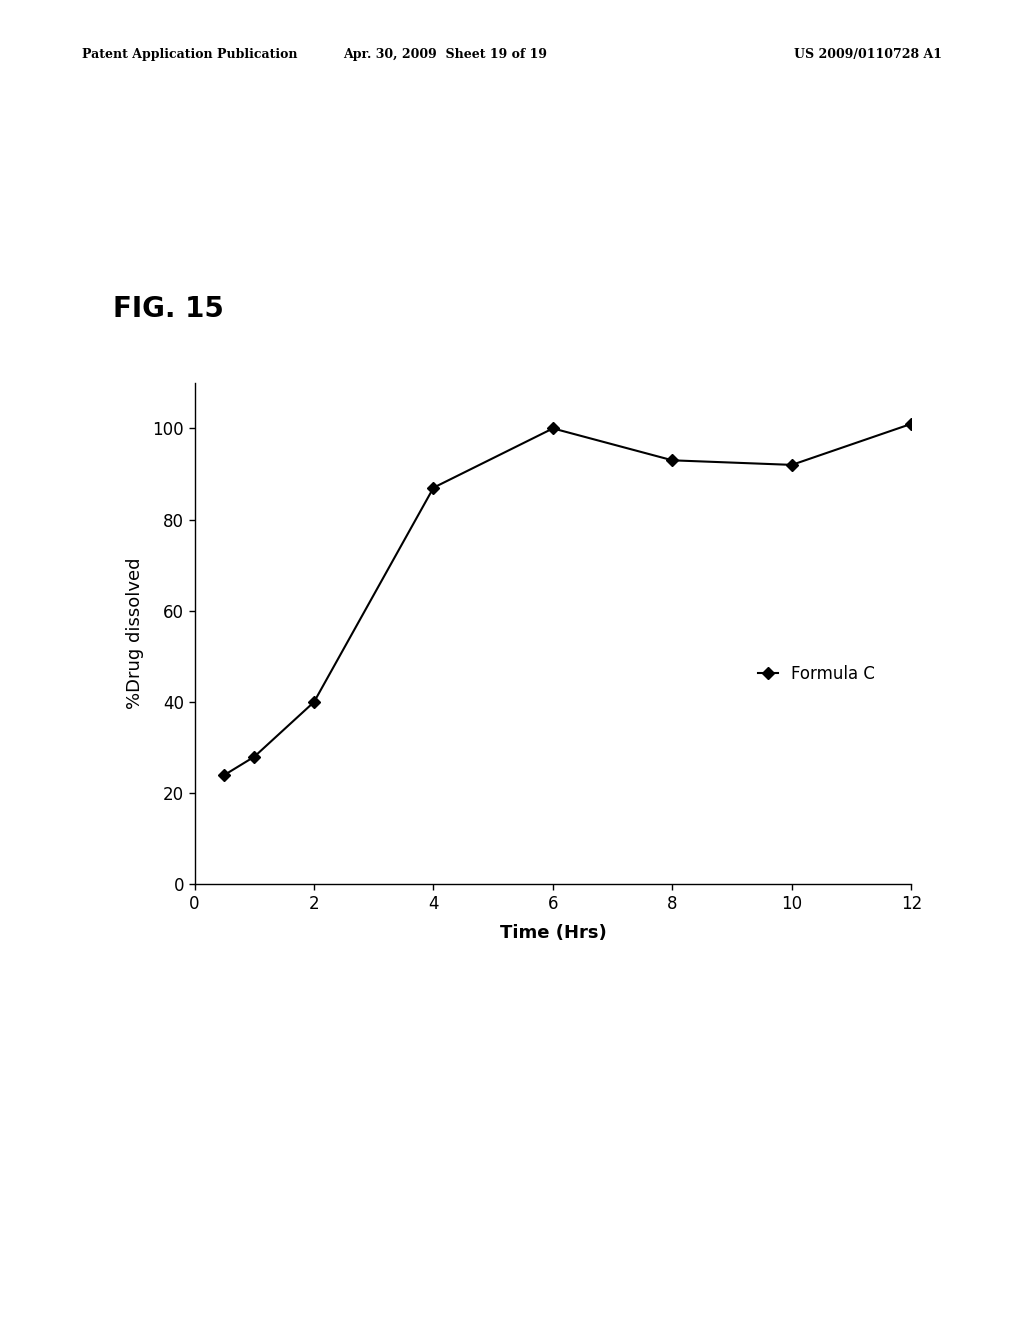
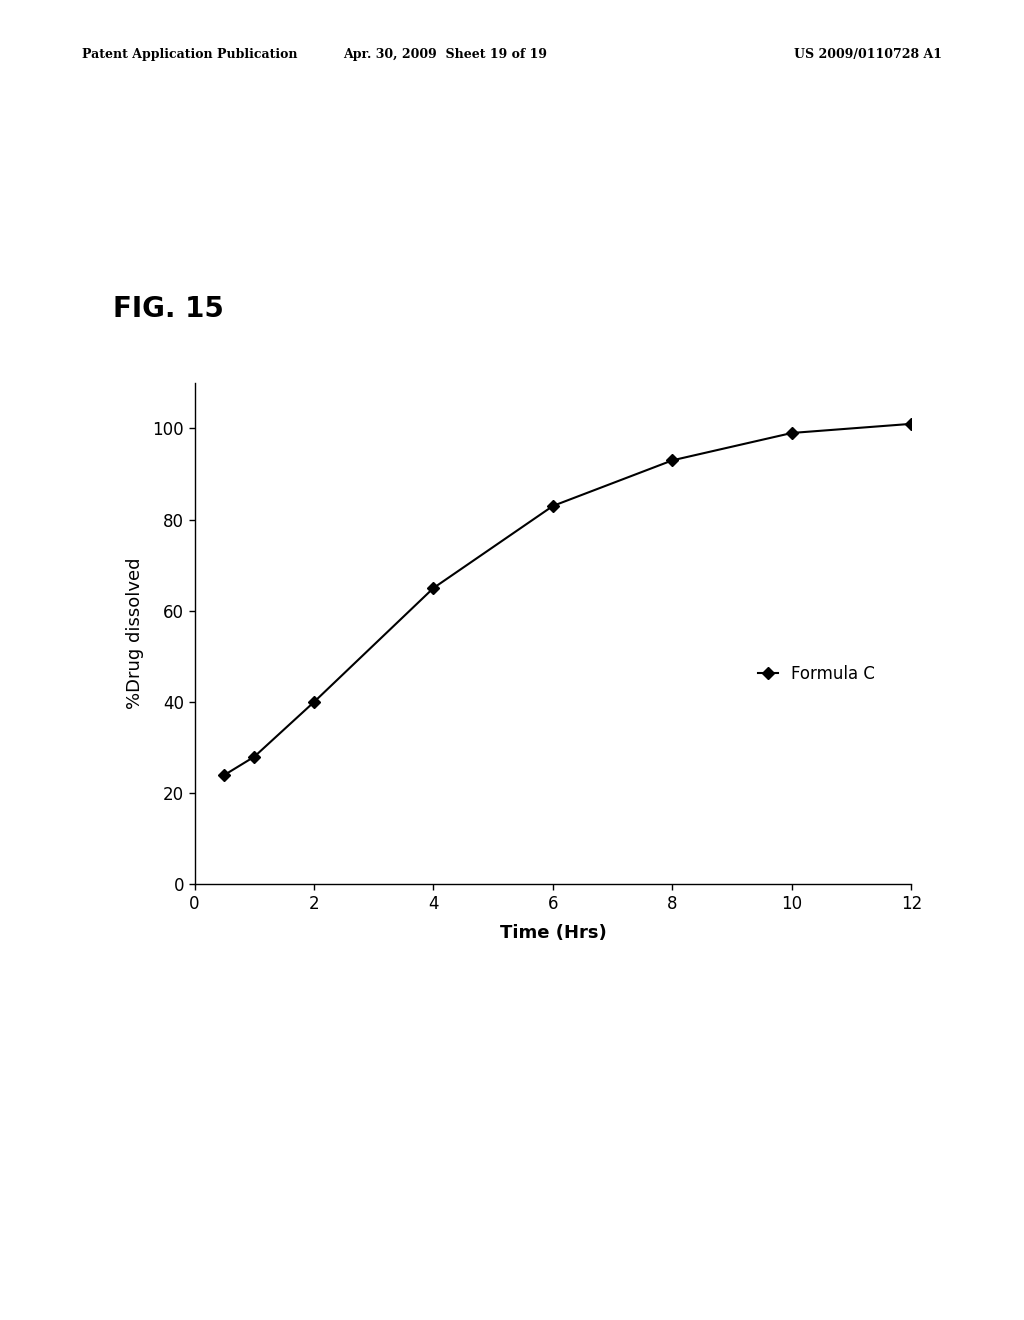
4: 87 -> 65
6: 100 -> 83
10: 92 -> 99
